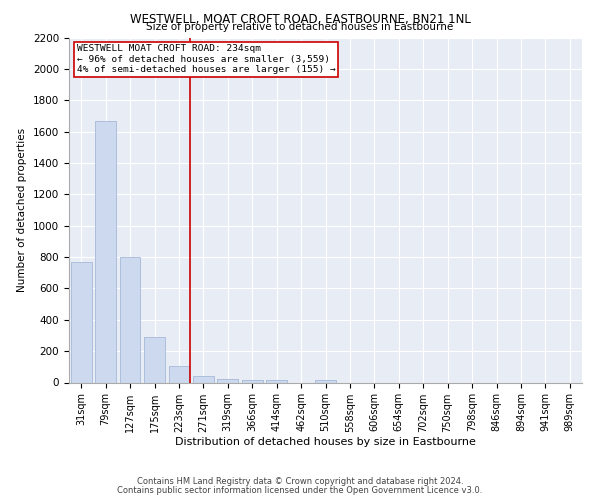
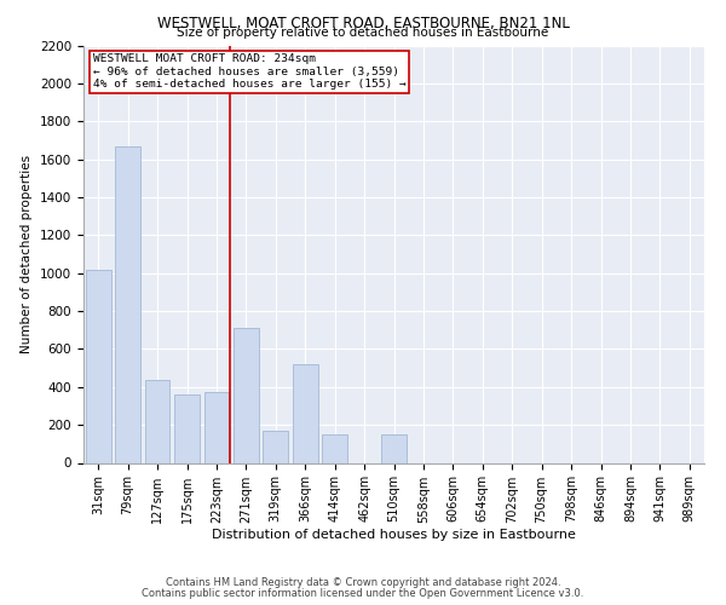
31sqm: 770 -> 1020
127sqm: 800 -> 440
175sqm: 290 -> 360
223sqm: 110 -> 370
271sqm: 40 -> 710
319sqm: 20 -> 170
366sqm: 20 -> 520
414sqm: 20 -> 150
510sqm: 20 -> 150
